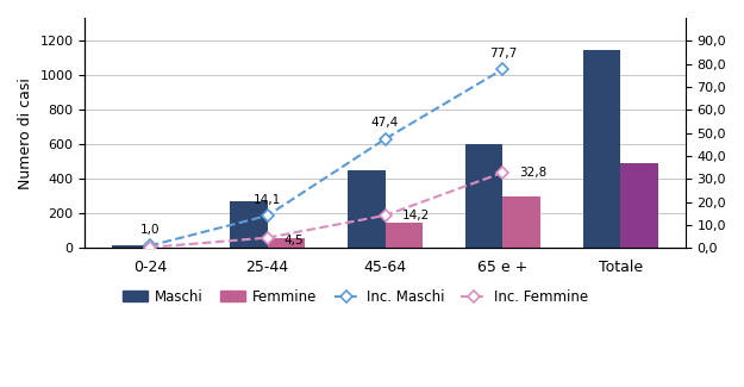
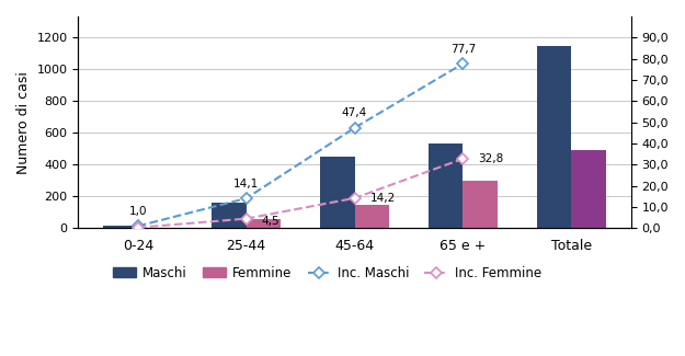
Maschi/25-44: 270 -> 160
Maschi/65 e +: 600 -> 530
